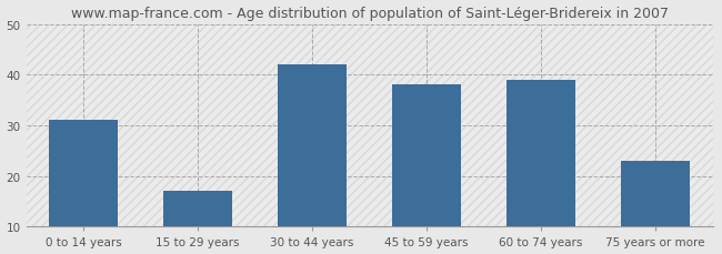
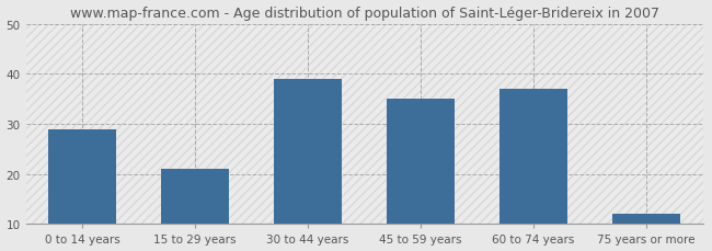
0 to 14 years: 31 -> 29
15 to 29 years: 17 -> 21
30 to 44 years: 42 -> 39
45 to 59 years: 38 -> 35
60 to 74 years: 39 -> 37
75 years or more: 23 -> 12
